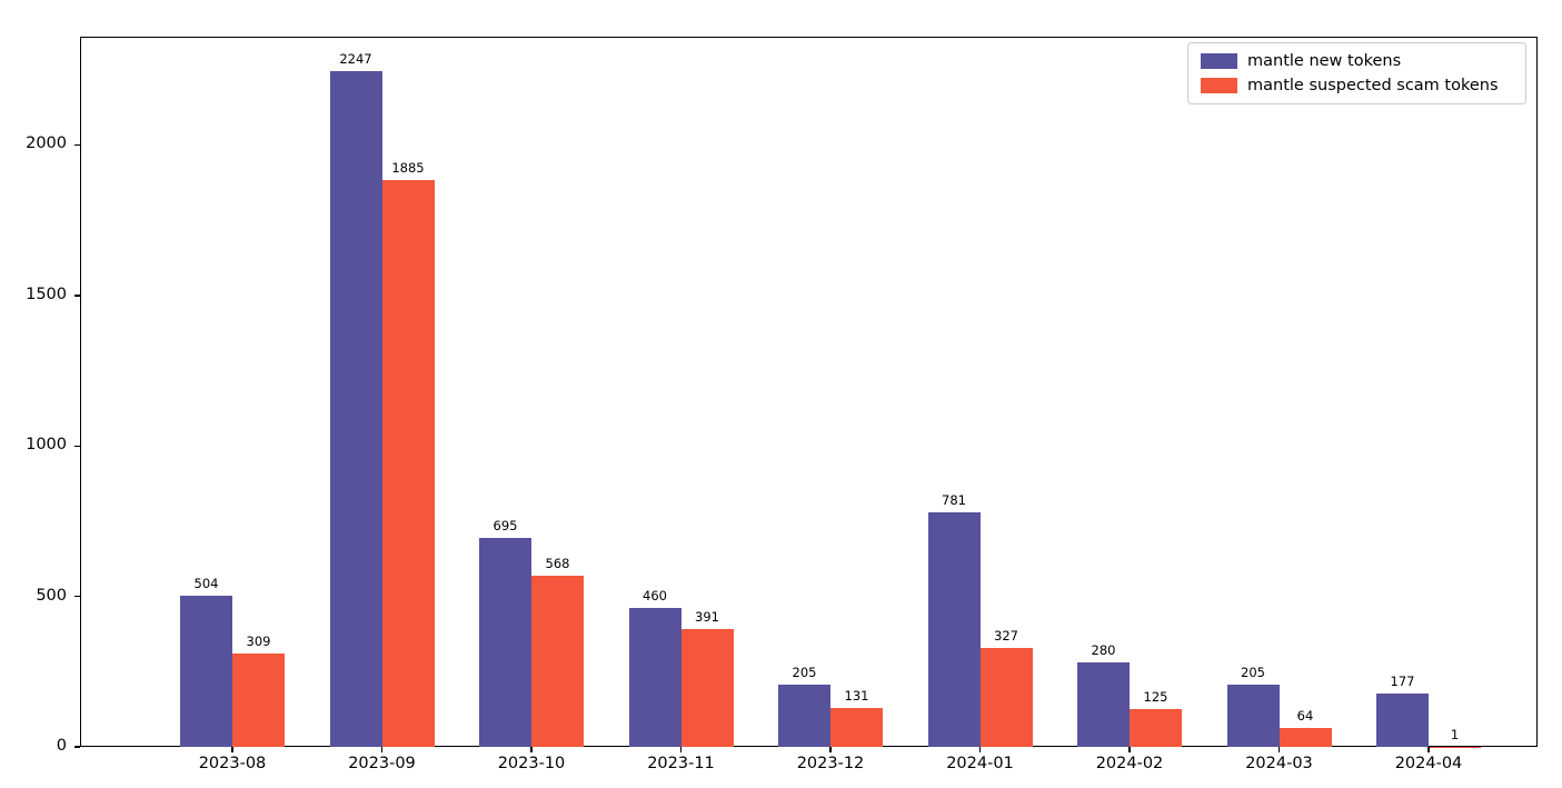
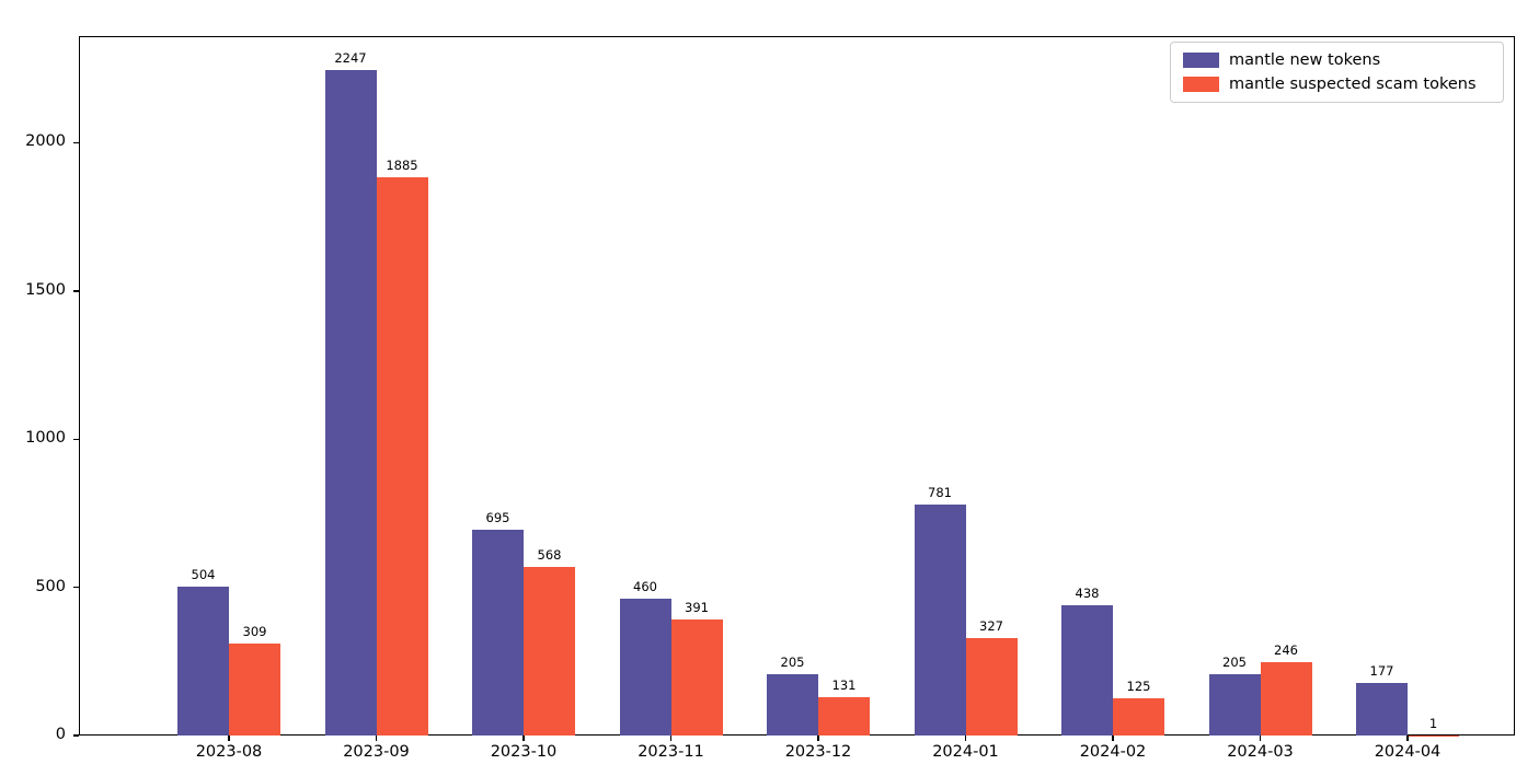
mantle new tokens/2024-02: 280 -> 438
mantle suspected scam tokens/2024-03: 64 -> 246
